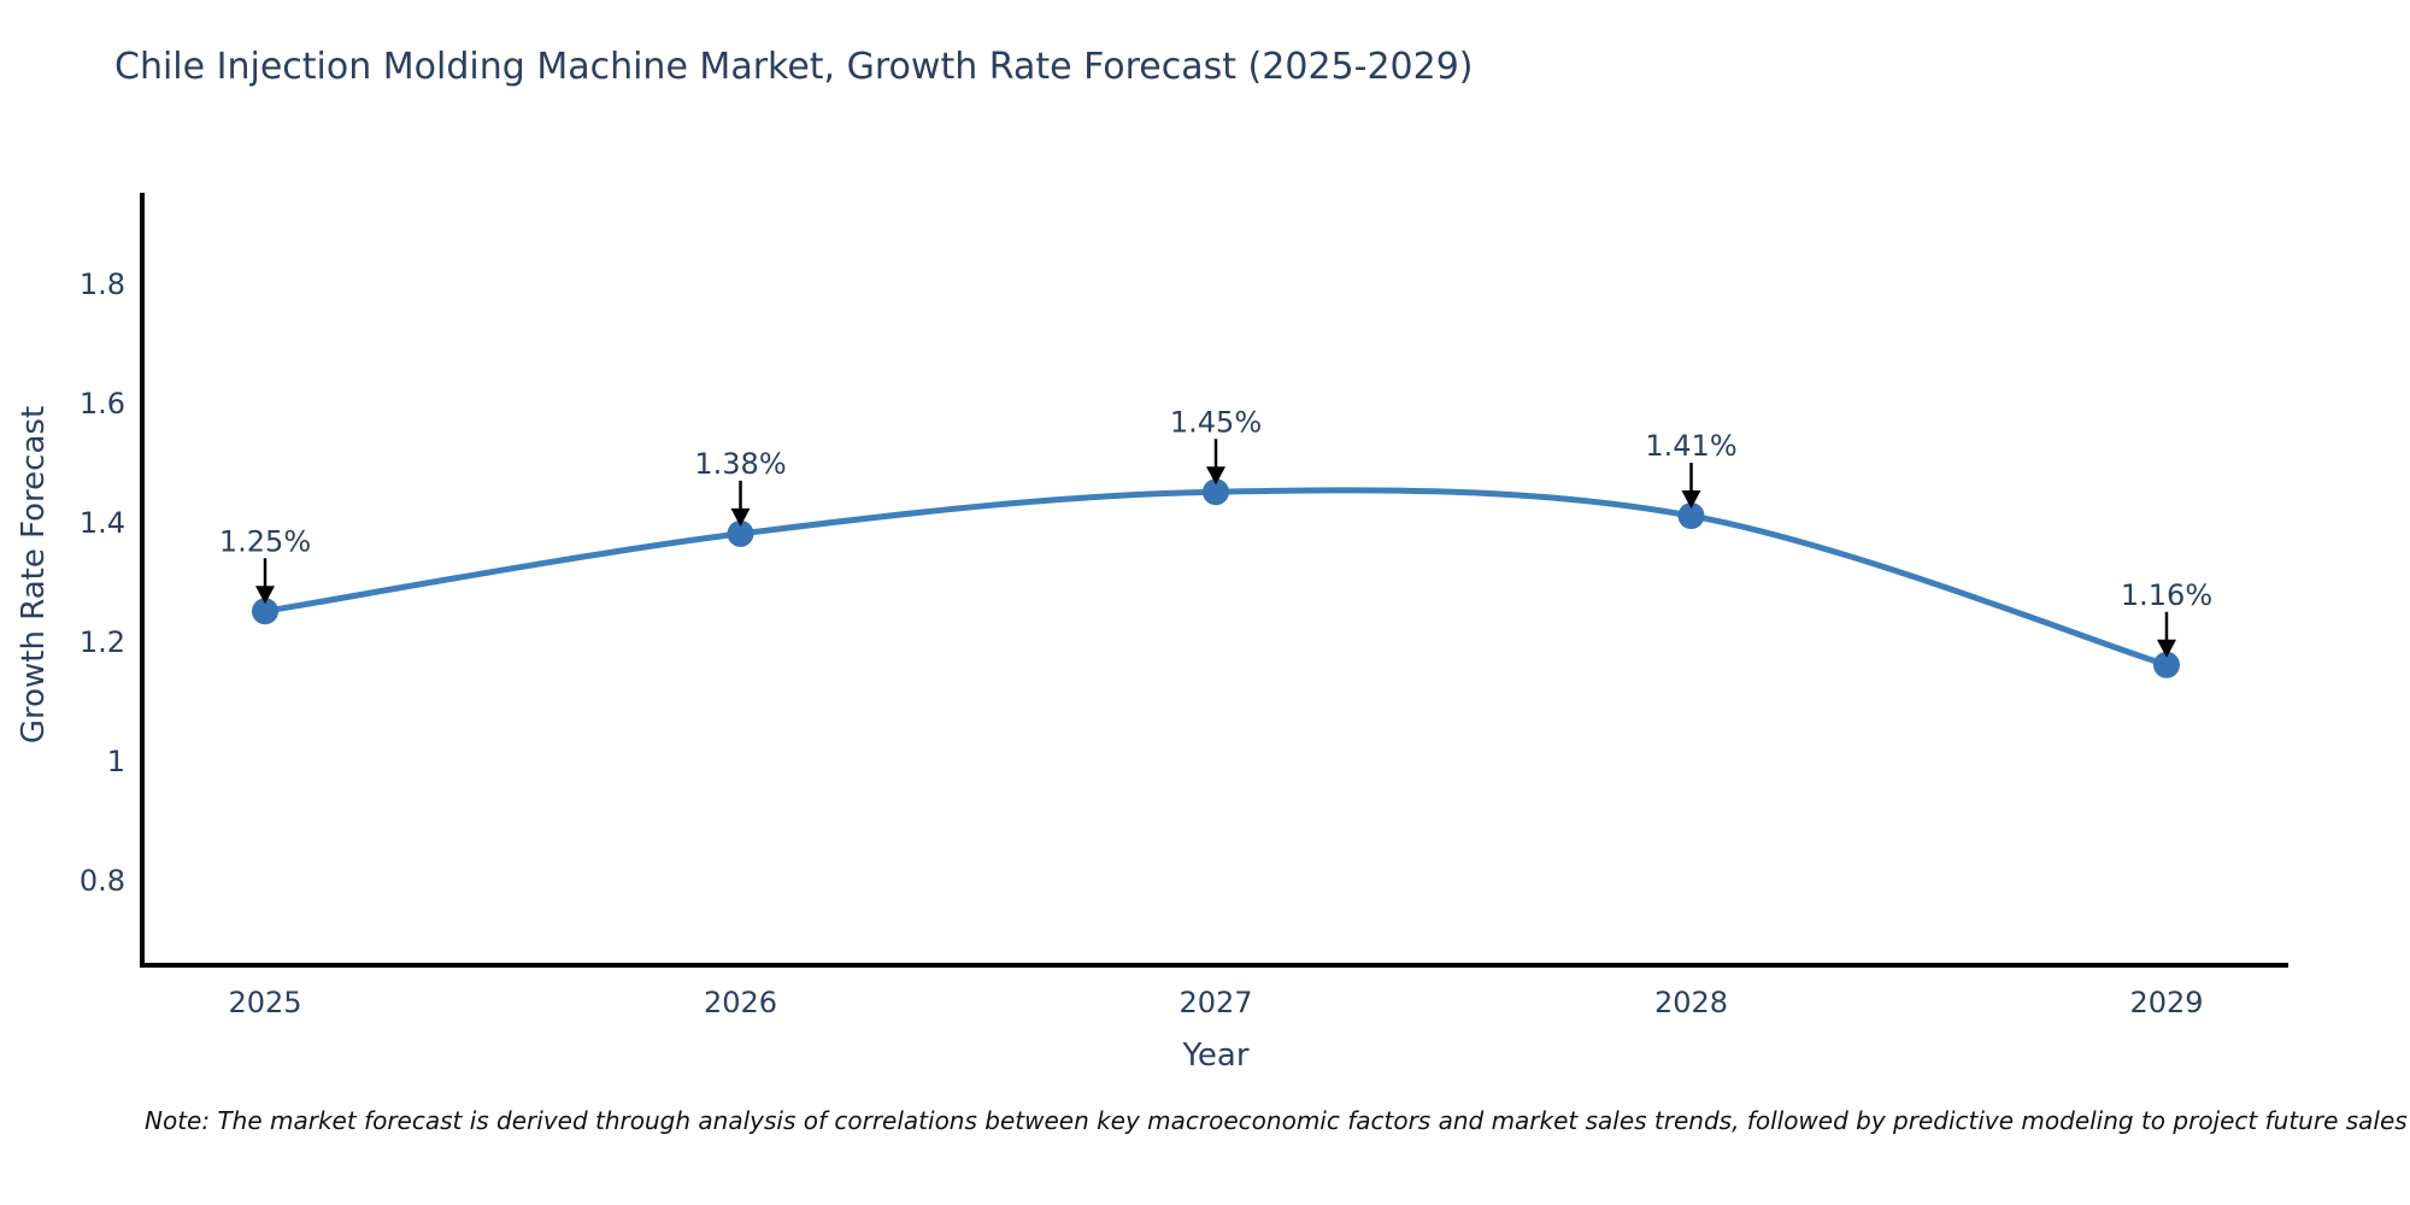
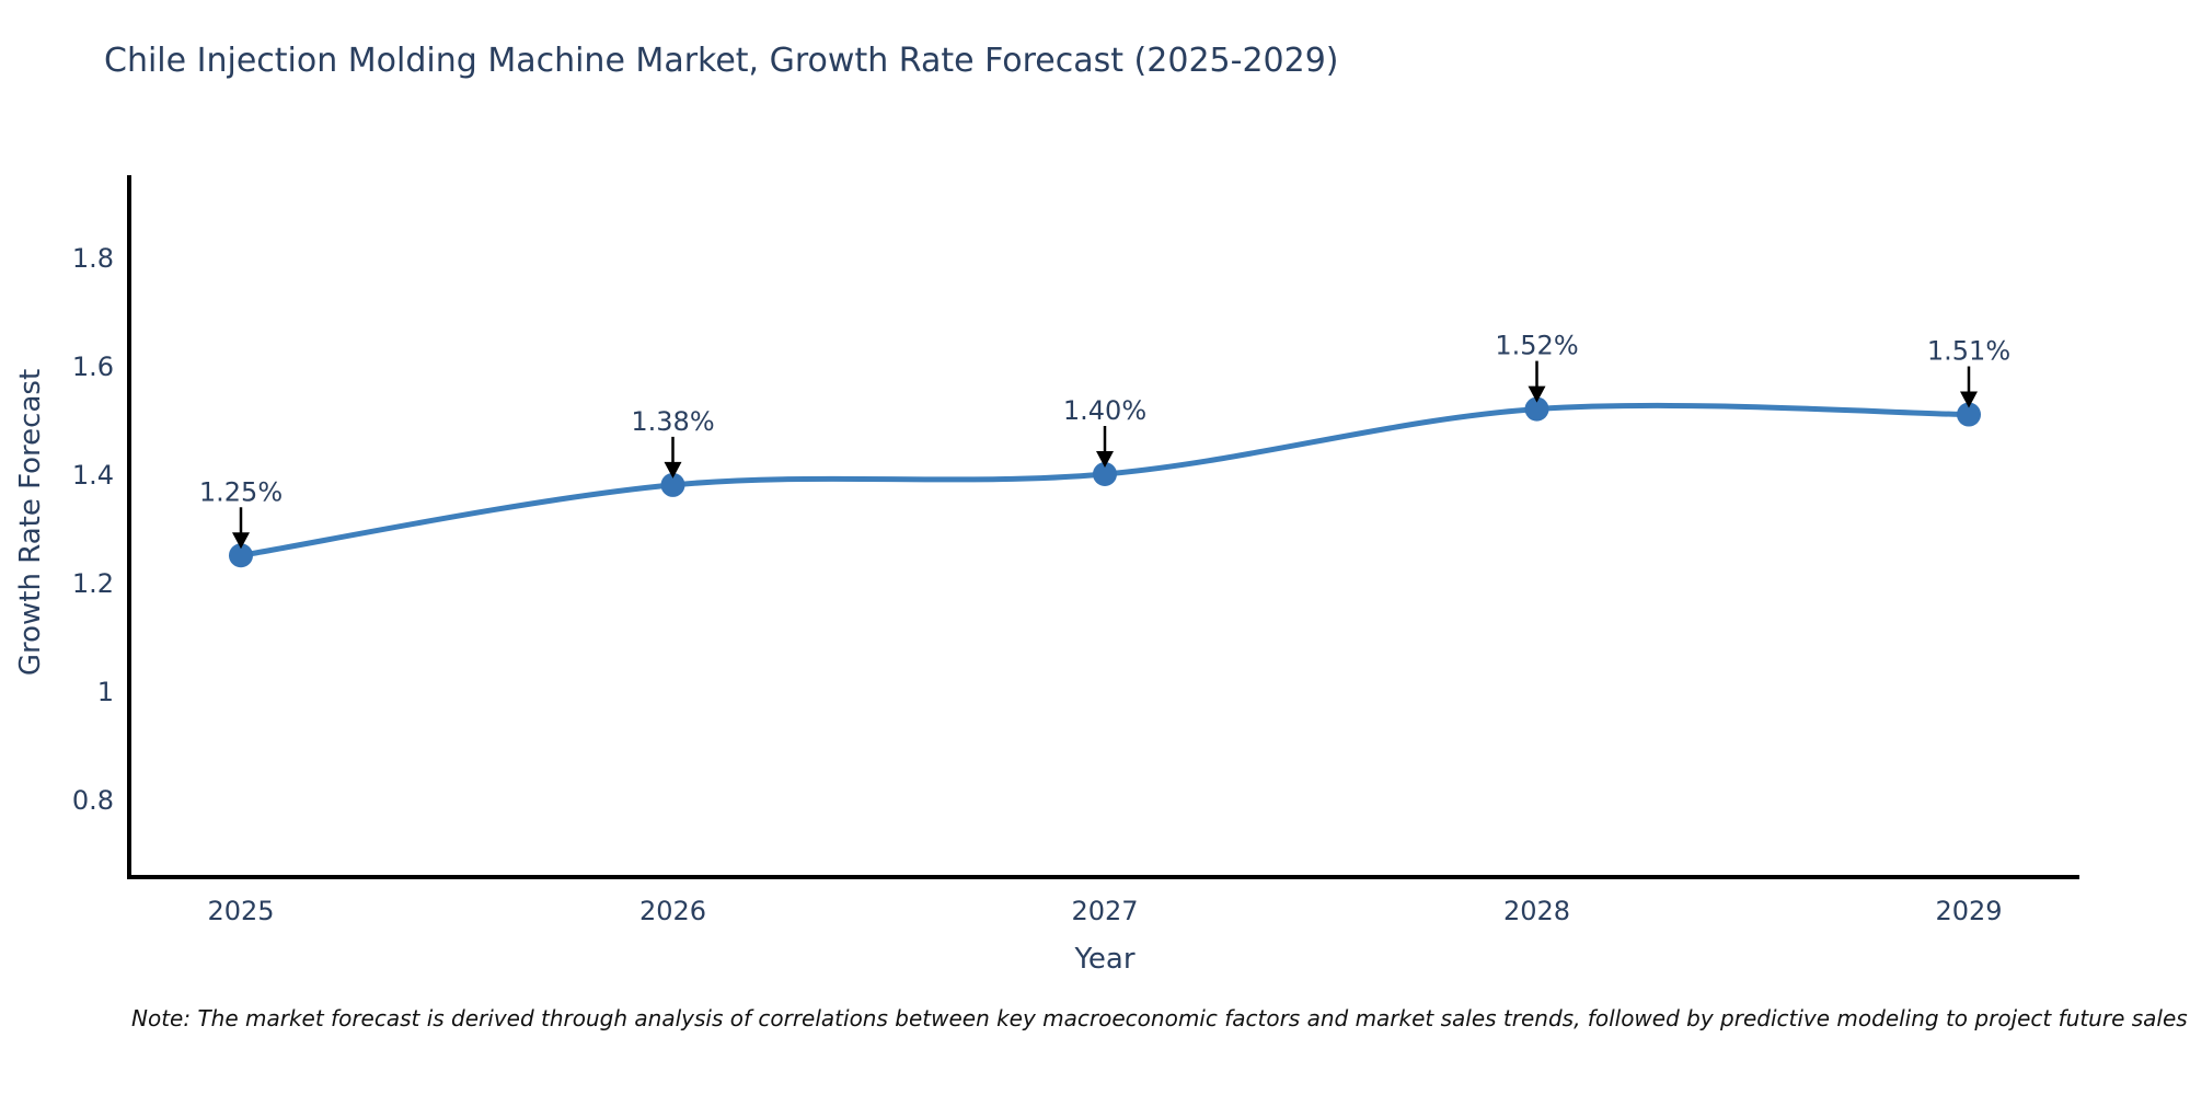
2027: 1.45% -> 1.40%
2028: 1.41% -> 1.52%
2029: 1.16% -> 1.51%
